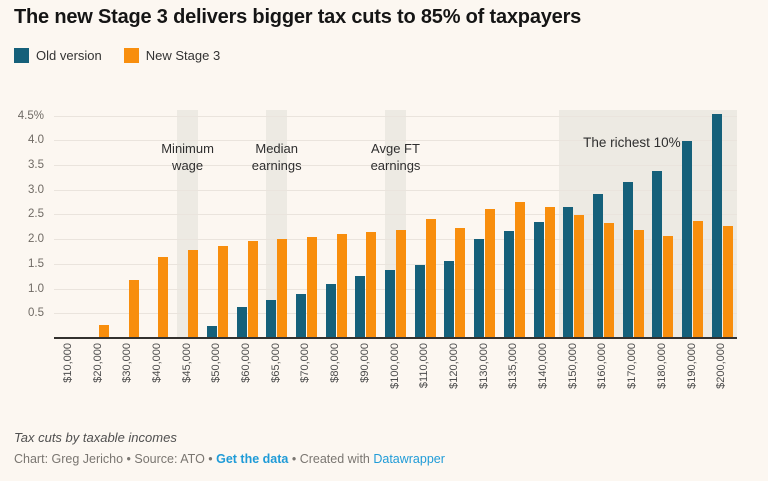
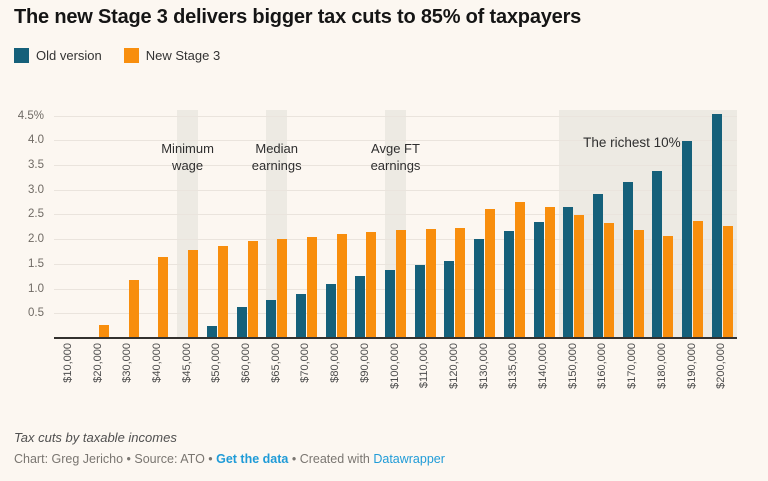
New Stage 3/$110,000: 2.4% -> 2.2%
